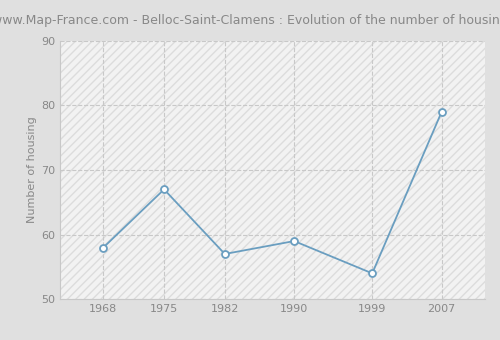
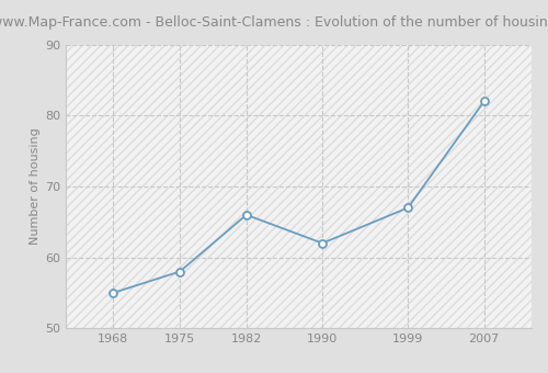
1968: 58 -> 55
1975: 67 -> 58
1982: 57 -> 66
1990: 59 -> 62
1999: 54 -> 67
2007: 79 -> 82
